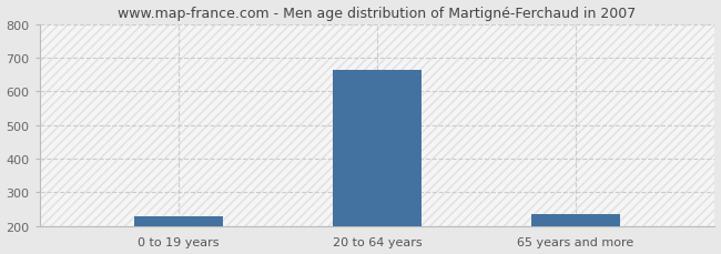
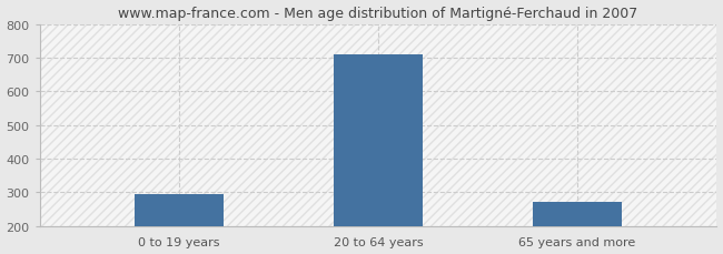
0 to 19 years: 230 -> 293
20 to 64 years: 665 -> 708
65 years and more: 235 -> 272
